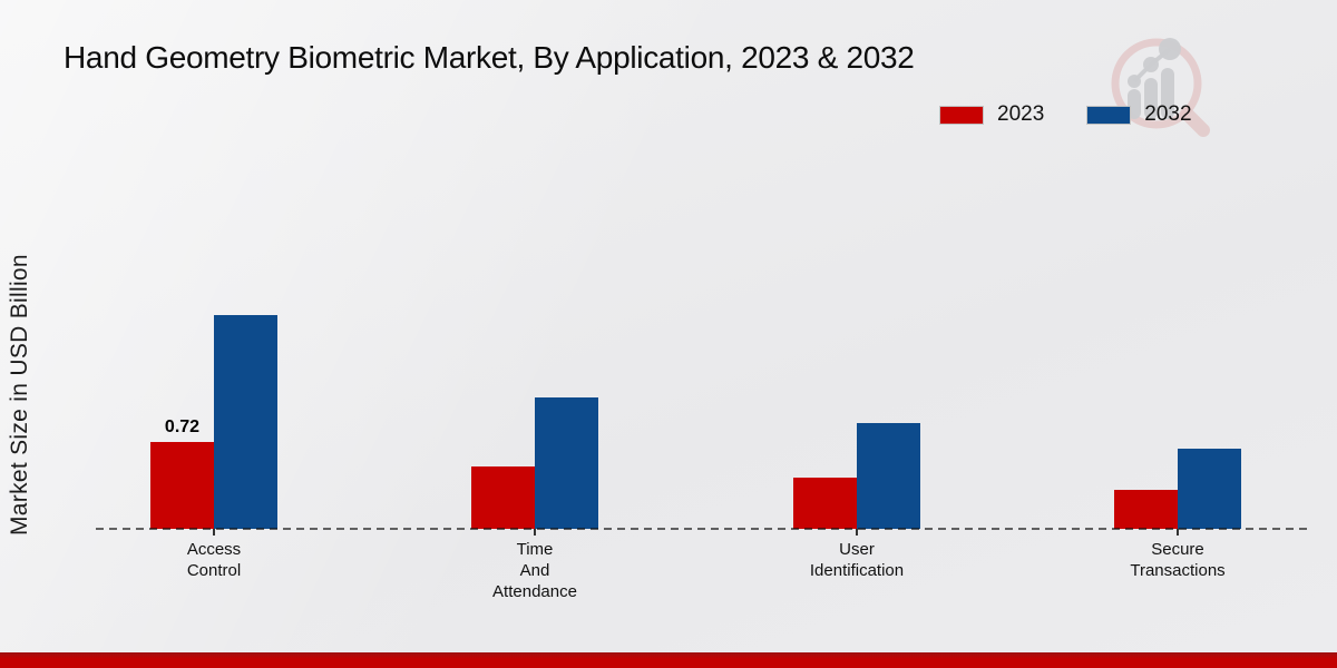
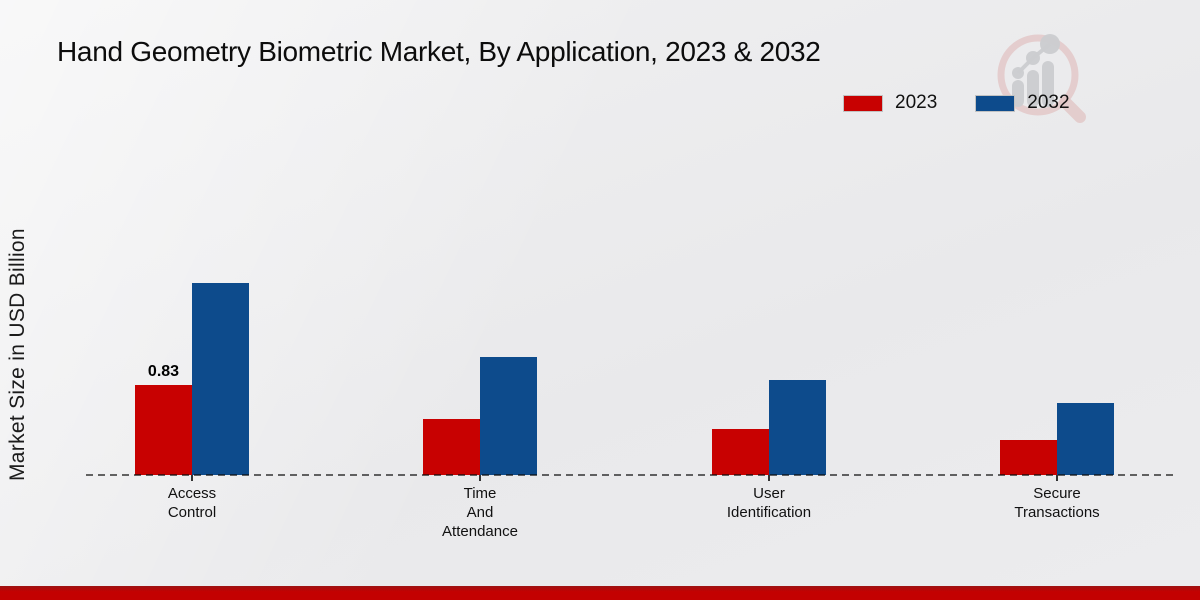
2023/Access Control: 0.72 -> 0.83
